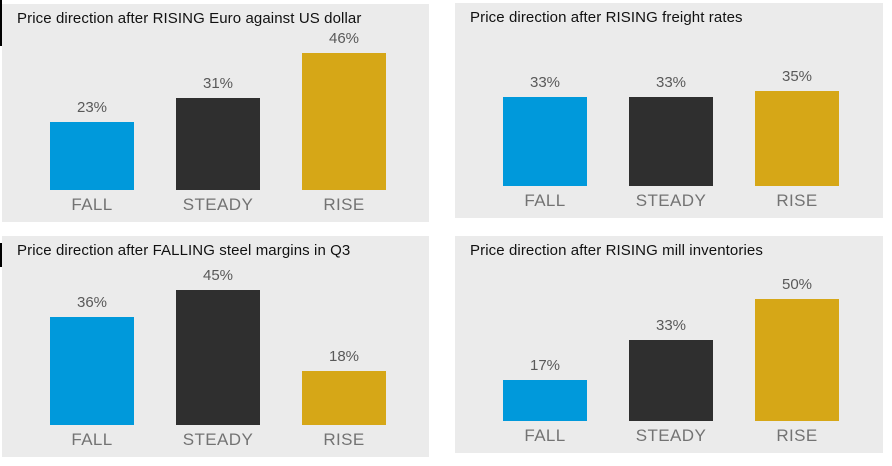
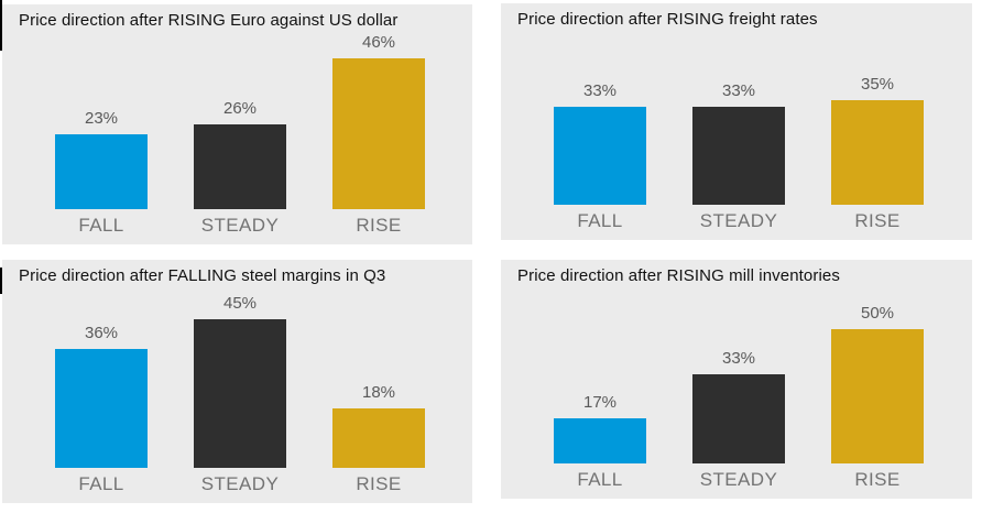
Price direction after RISING Euro against US dollar/STEADY: 31% -> 26%
